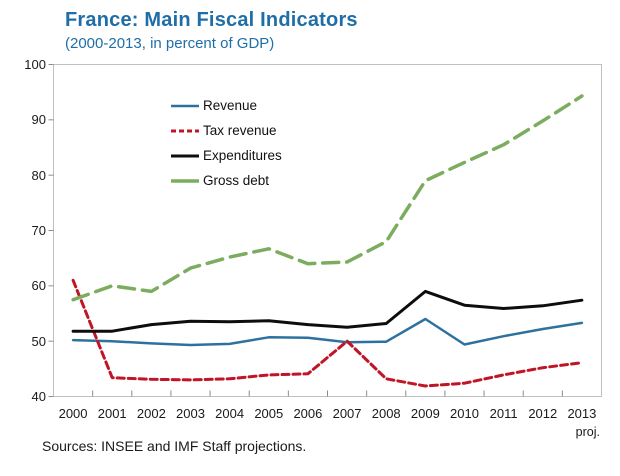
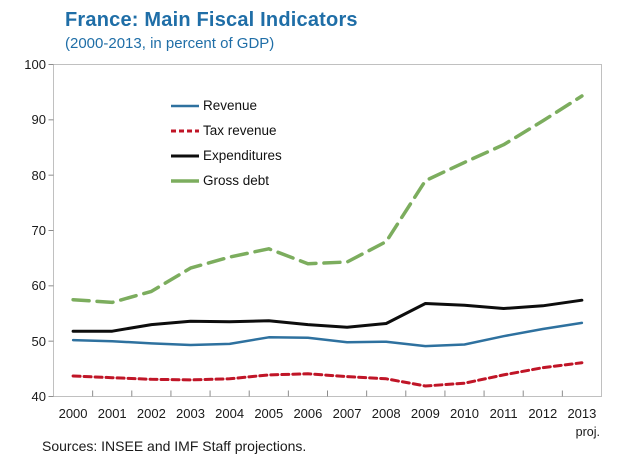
Tax revenue/2000: 61 -> 44
Gross debt/2001: 60 -> 57
Tax revenue/2007: 50 -> 44
Revenue/2009: 54 -> 49
Expenditures/2009: 59 -> 57
